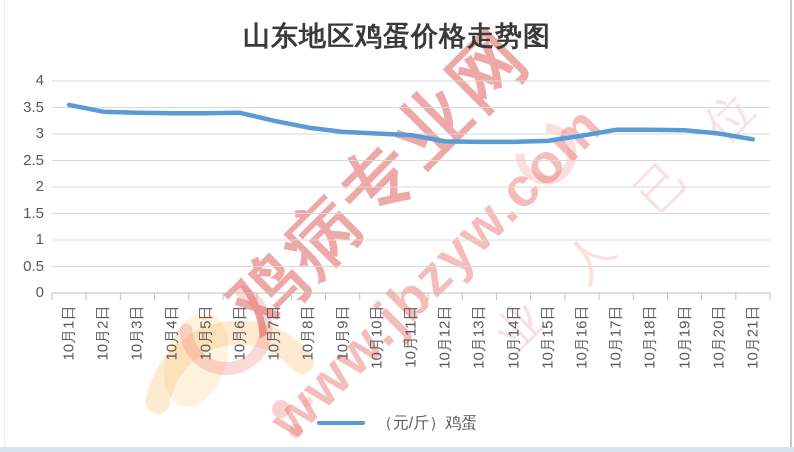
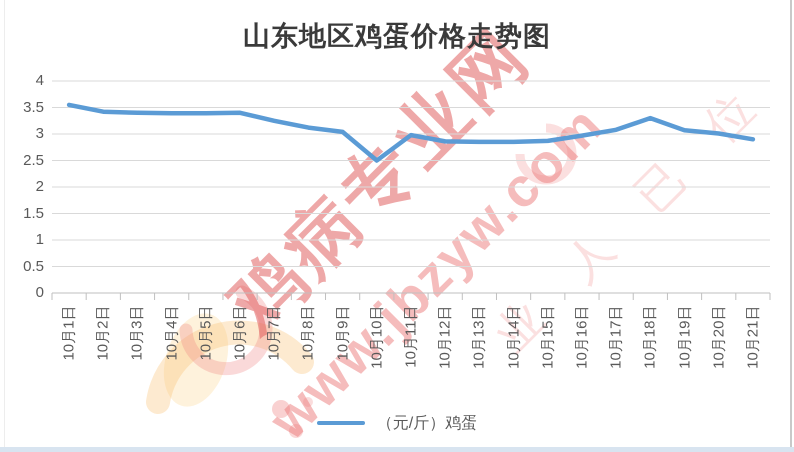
10月10日: 3.0 -> 2.5
10月18日: 3.1 -> 3.3
